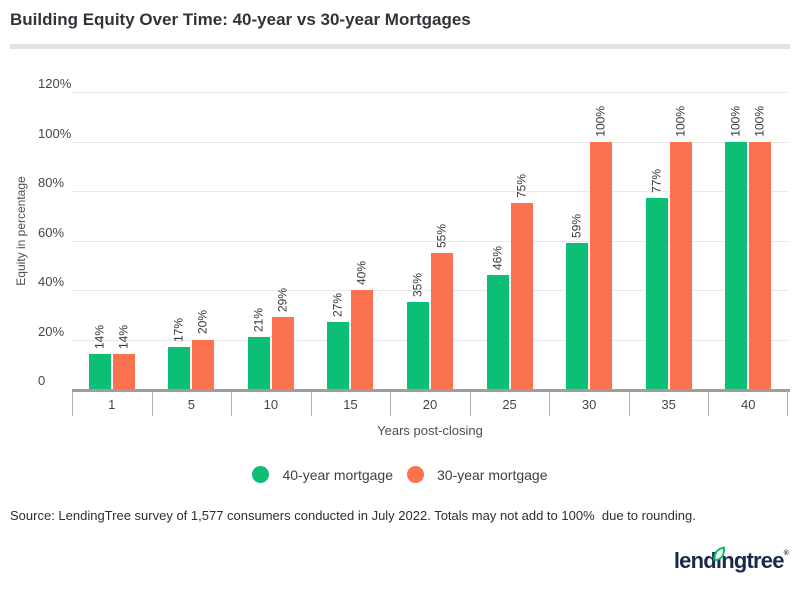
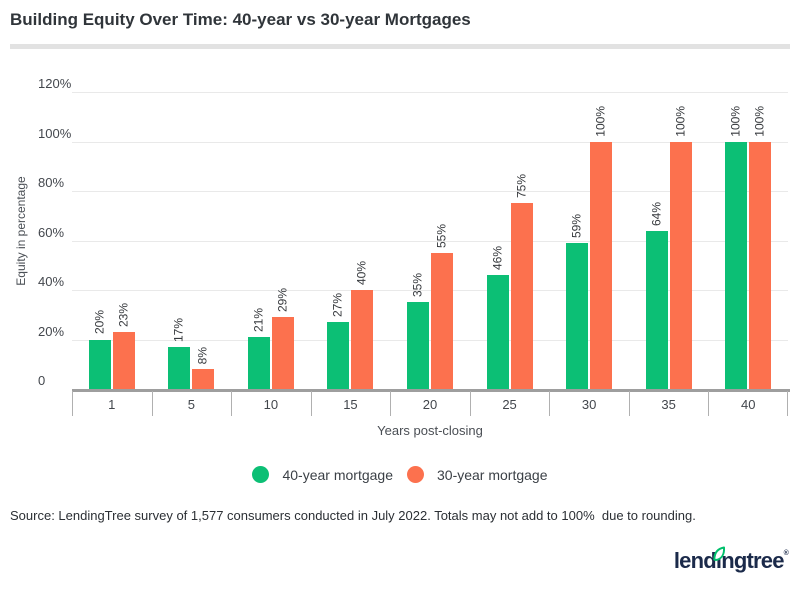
40-year mortgage/1: 14% -> 20%
30-year mortgage/1: 14% -> 23%
30-year mortgage/5: 20% -> 8%
40-year mortgage/35: 77% -> 64%
